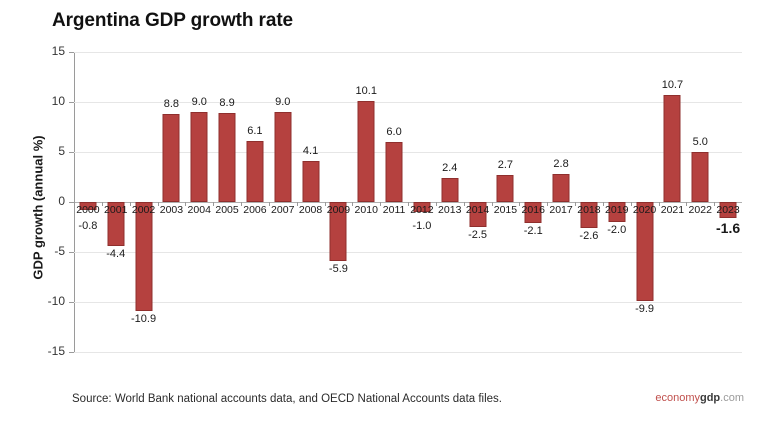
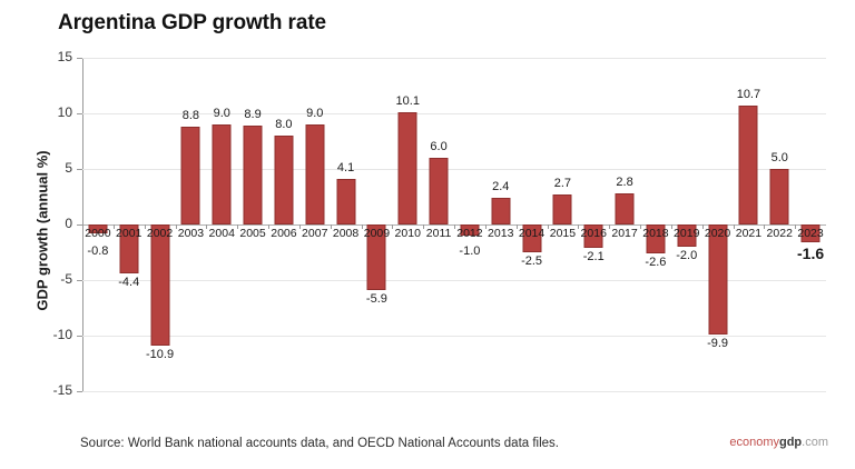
2006: 6.1 -> 8.0
